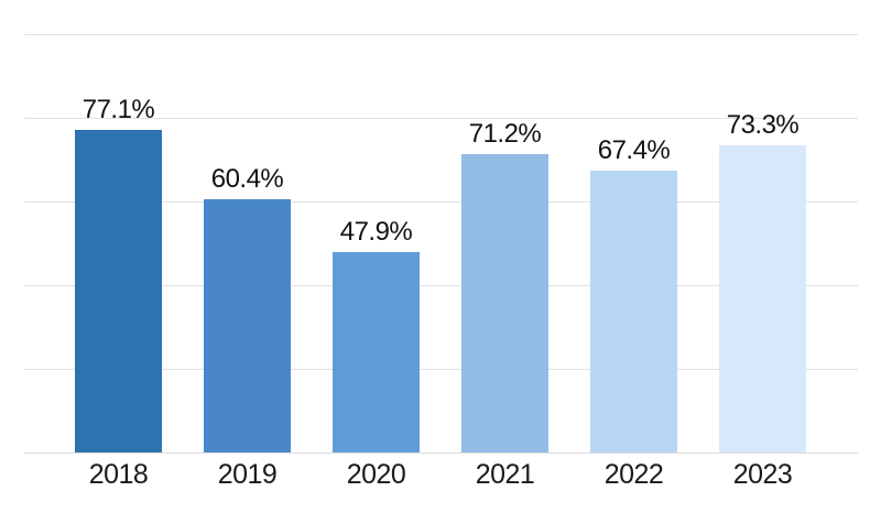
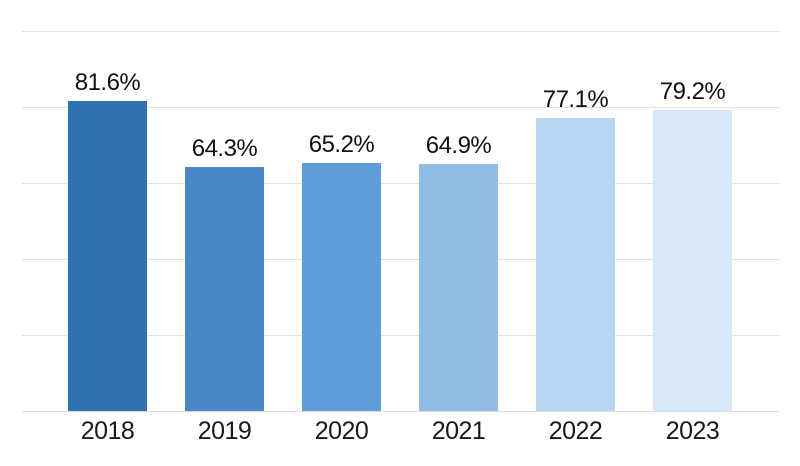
2018: 77.1% -> 81.6%
2019: 60.4% -> 64.3%
2020: 47.9% -> 65.2%
2021: 71.2% -> 64.9%
2022: 67.4% -> 77.1%
2023: 73.3% -> 79.2%
